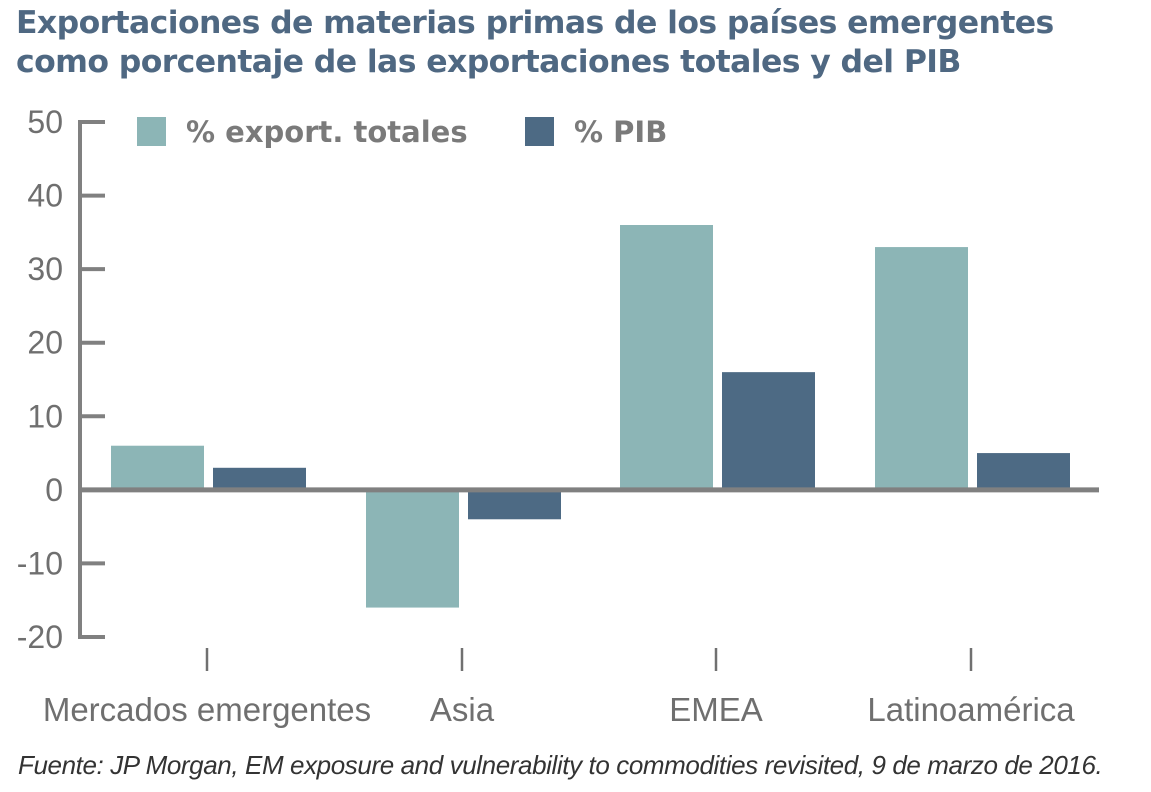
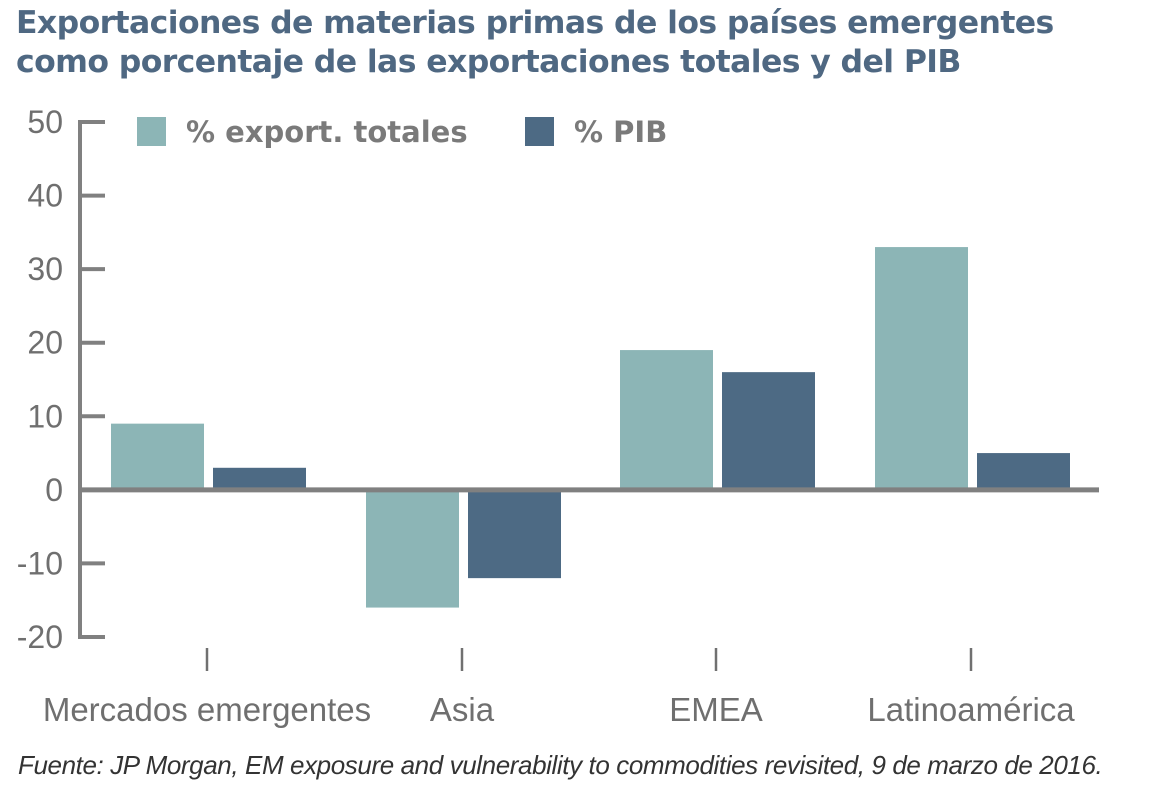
% export. totales/Mercados emergentes: 6 -> 9
% PIB/Asia: -4 -> -12
% export. totales/EMEA: 36 -> 19
